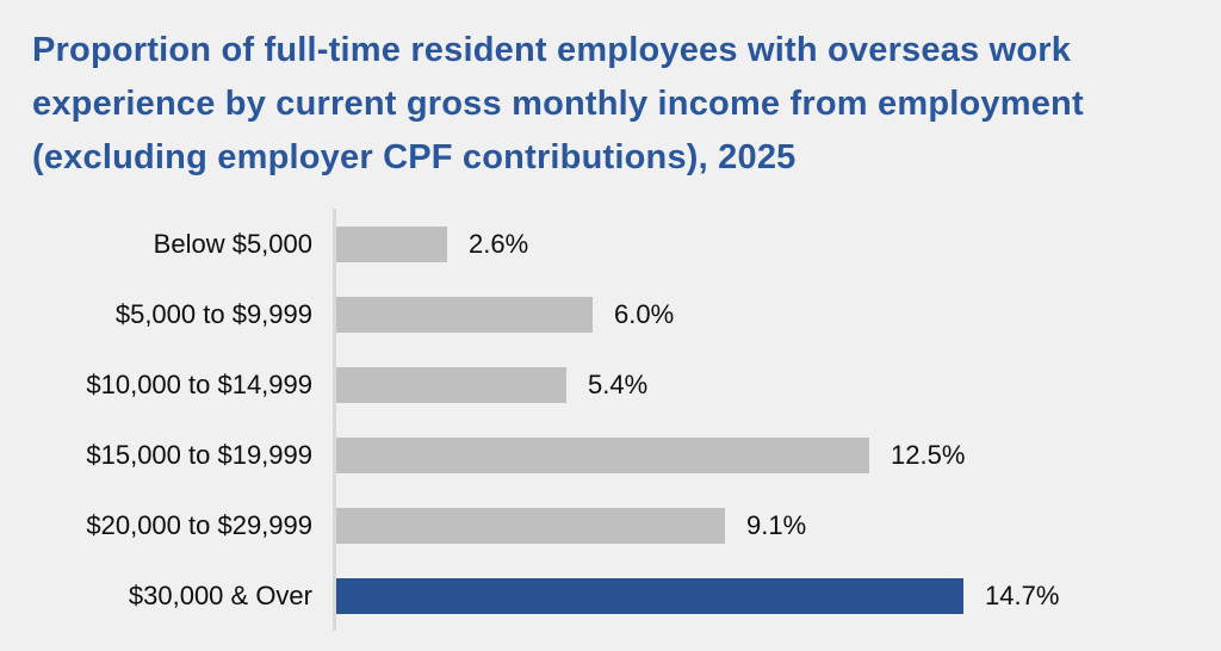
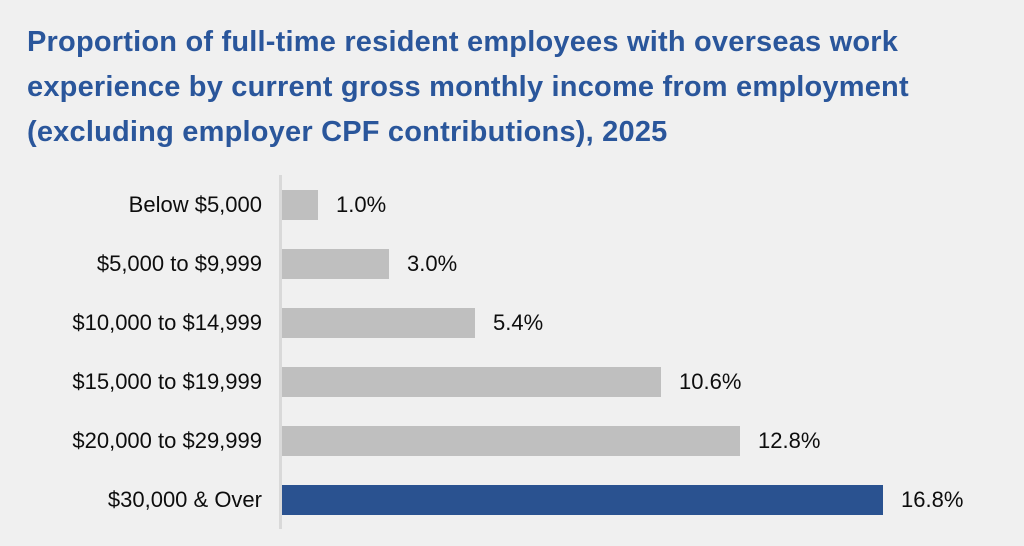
Below $5,000: 2.6% -> 1.0%
$5,000 to $9,999: 6.0% -> 3.0%
$15,000 to $19,999: 12.5% -> 10.6%
$20,000 to $29,999: 9.1% -> 12.8%
$30,000 & Over: 14.7% -> 16.8%
